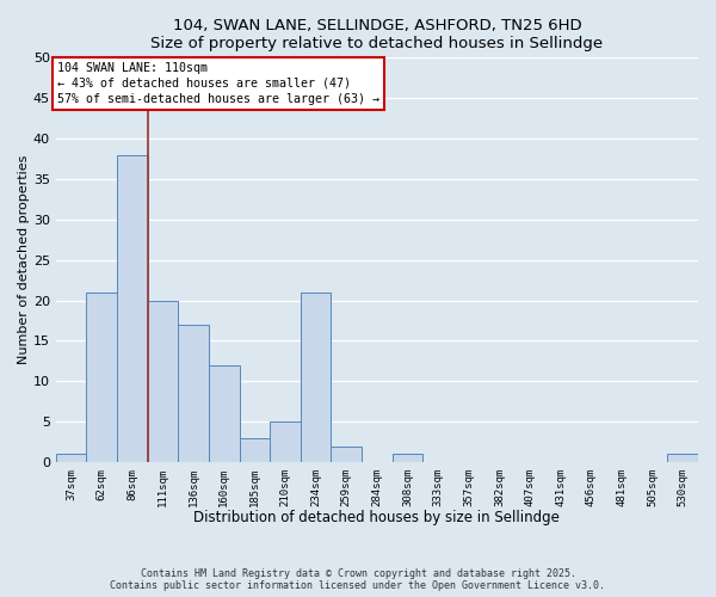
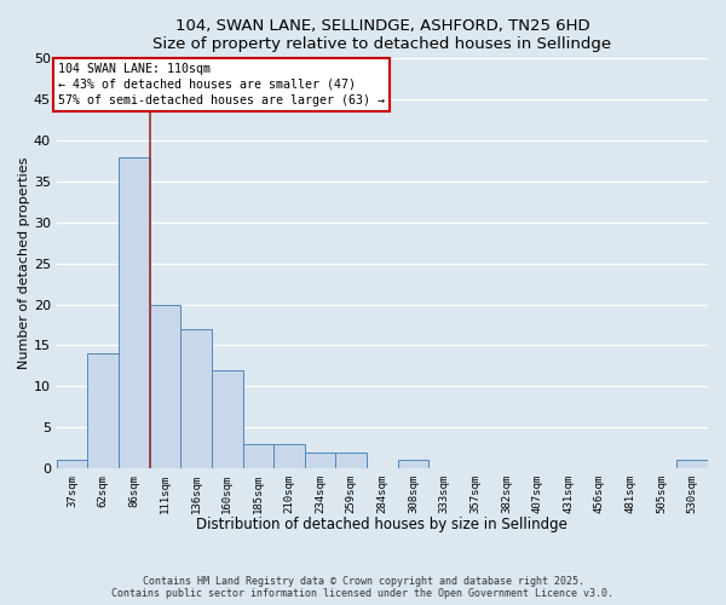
62sqm: 21 -> 14
210sqm: 5 -> 3
234sqm: 21 -> 2
